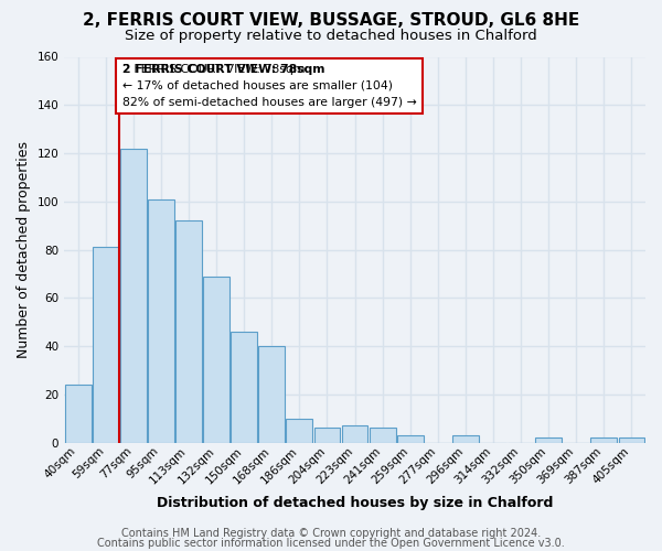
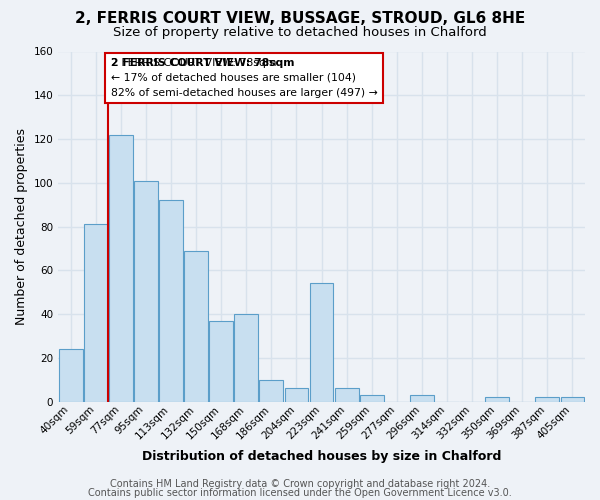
150sqm: 46 -> 37
223sqm: 7 -> 54
